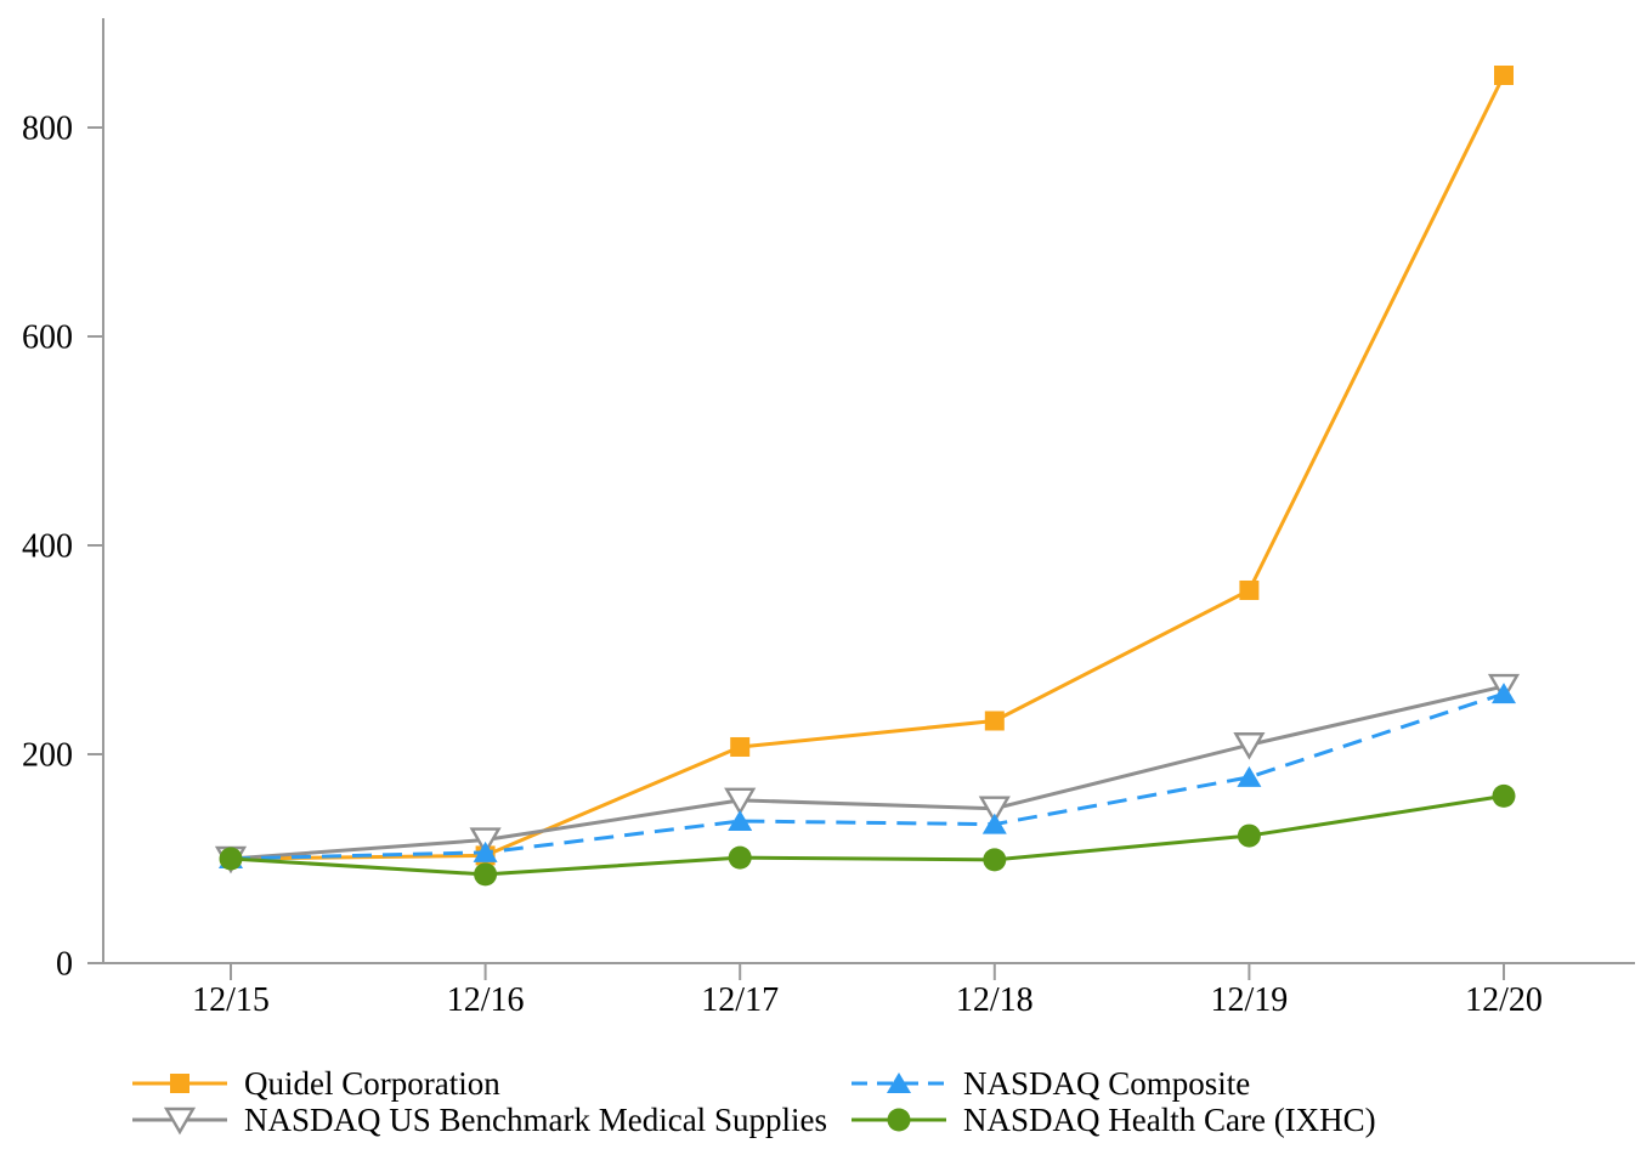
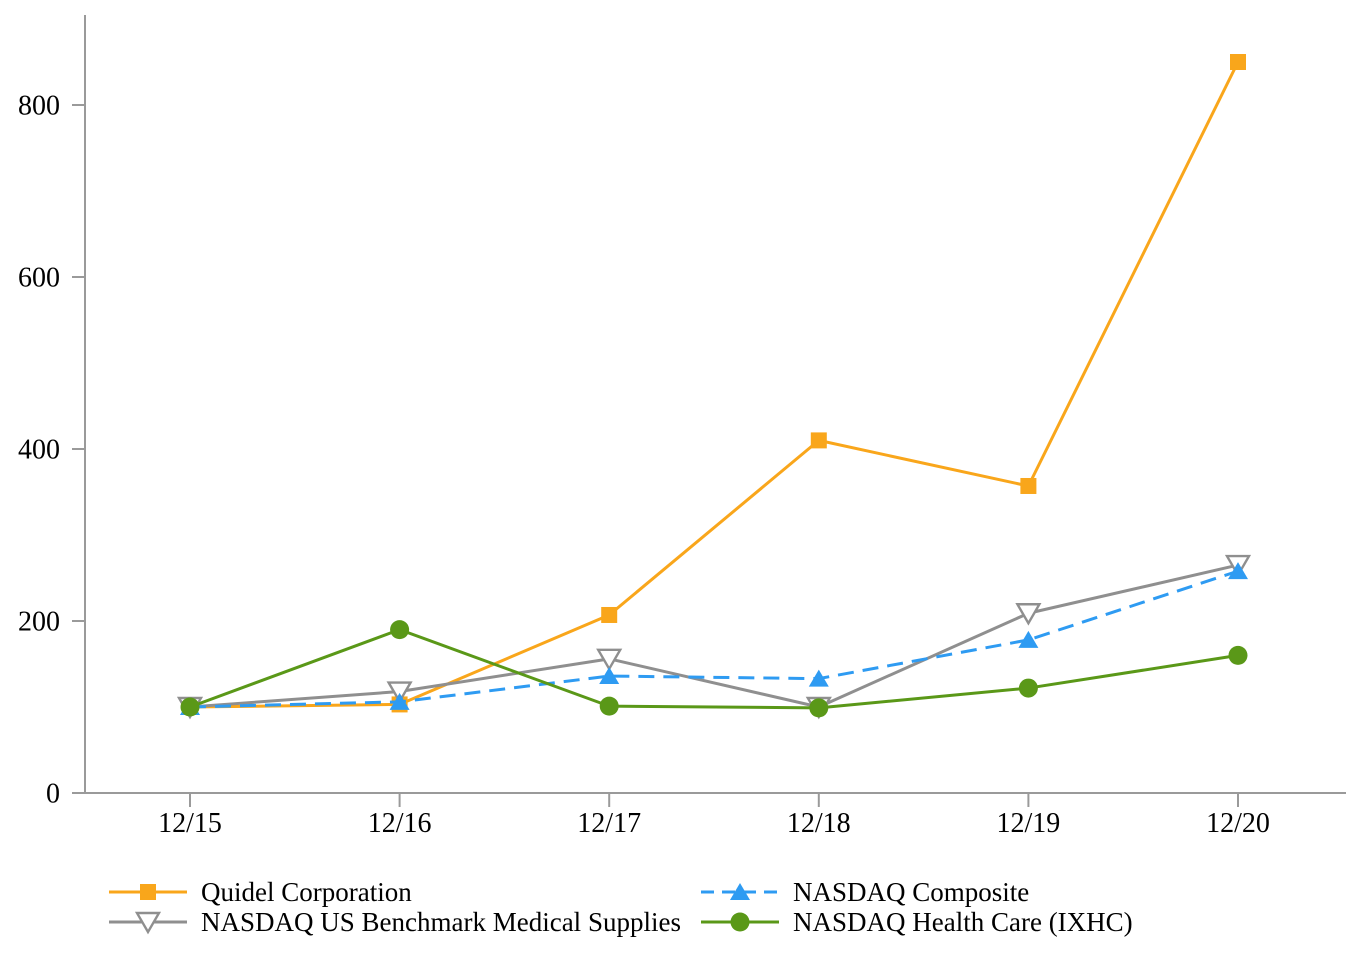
NASDAQ Health Care (IXHC)/12/16: 80 -> 190
Quidel Corporation/12/18: 230 -> 410
NASDAQ US Benchmark Medical Supplies/12/18: 150 -> 100
